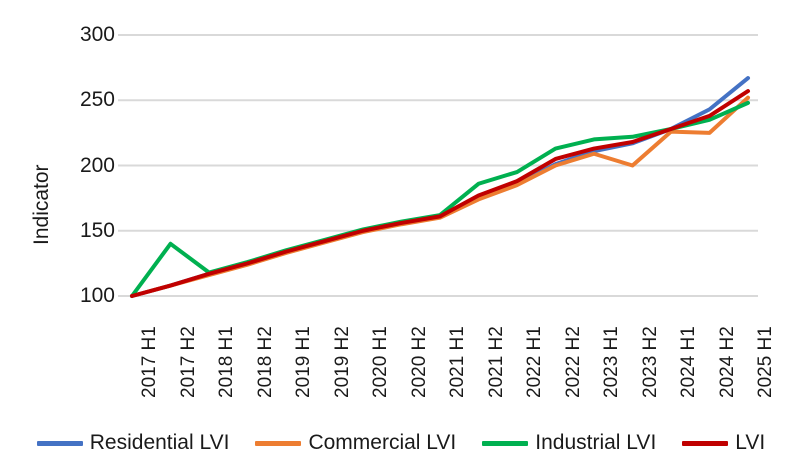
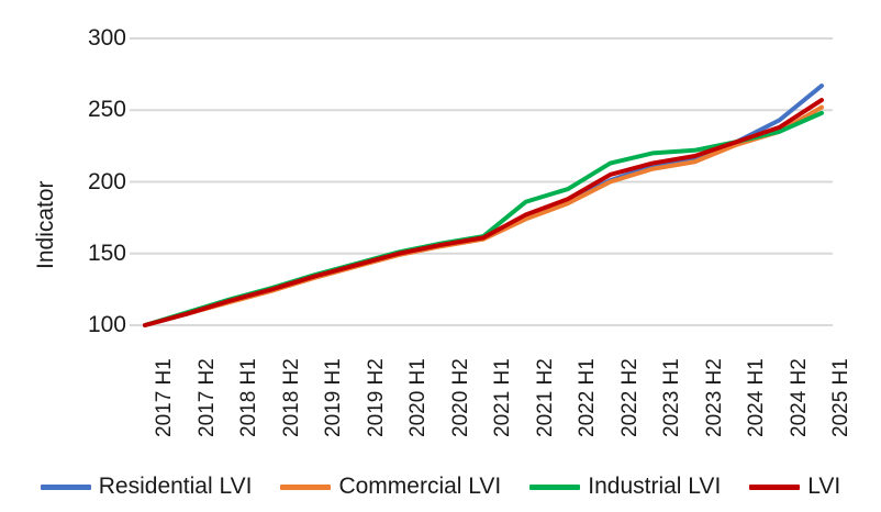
Industrial LVI/2017 H2: 140 -> 109
Commercial LVI/2023 H2: 200 -> 214
Commercial LVI/2024 H2: 225 -> 235
